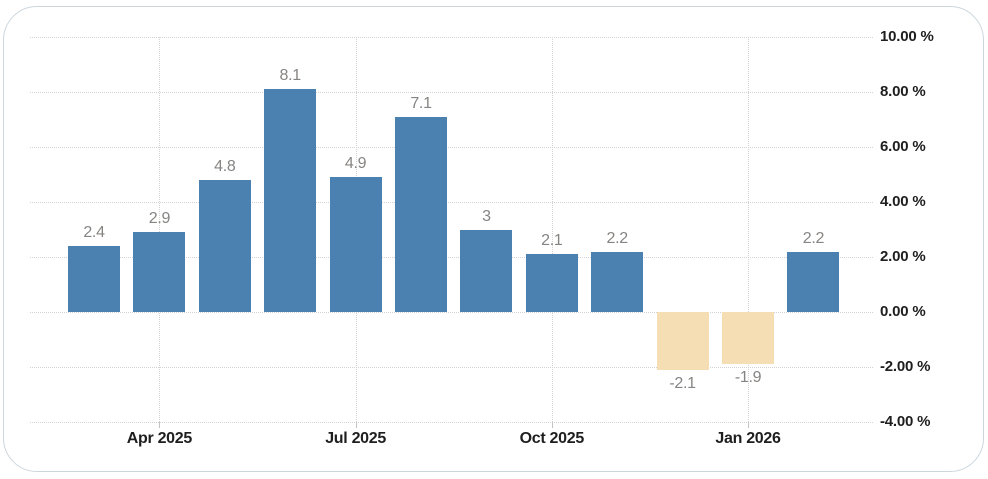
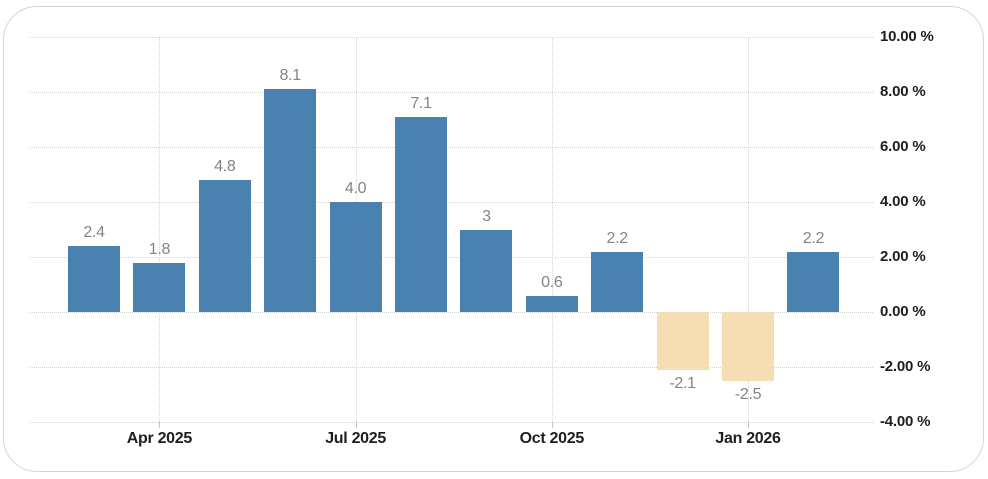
Apr 2025: 2.9 -> 1.8
Jul 2025: 4.9 -> 4.0
Oct 2025: 2.1 -> 0.6
Jan 2026: -1.9 -> -2.5
